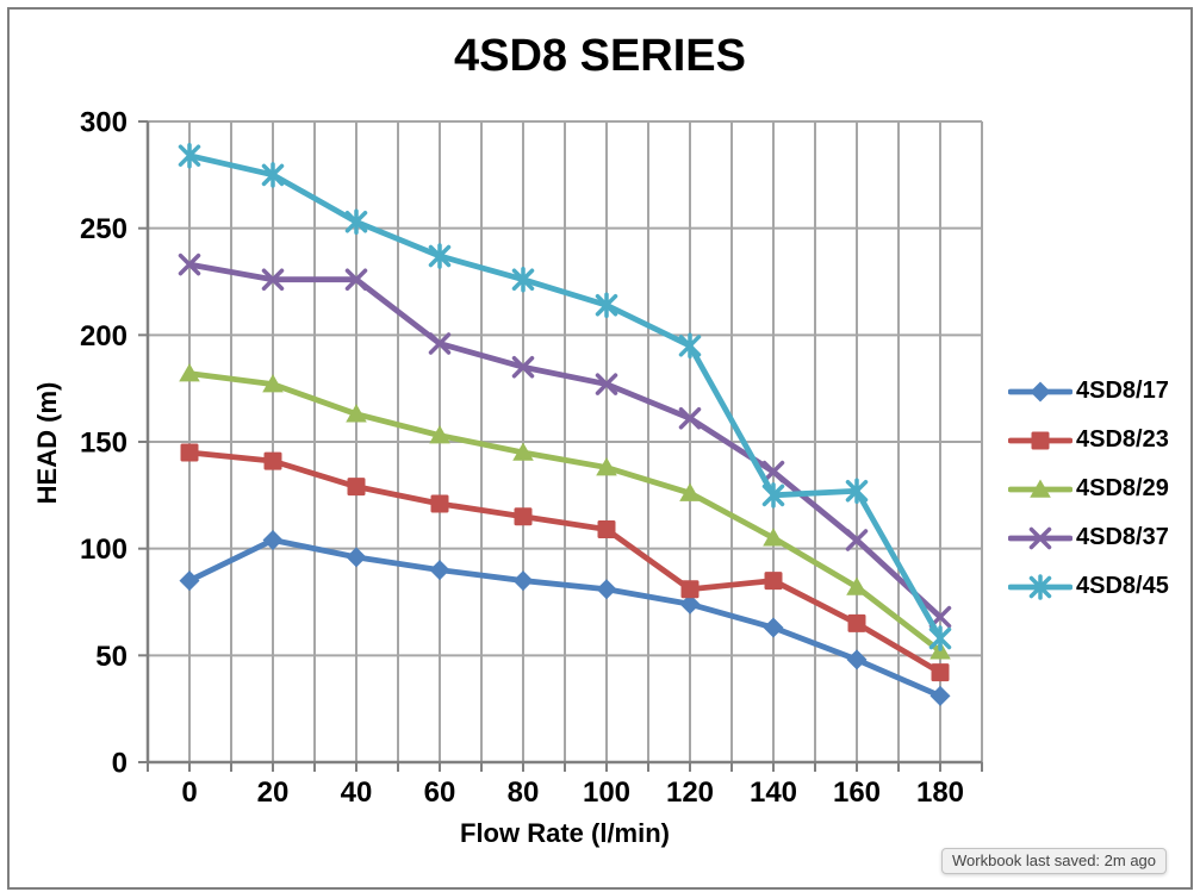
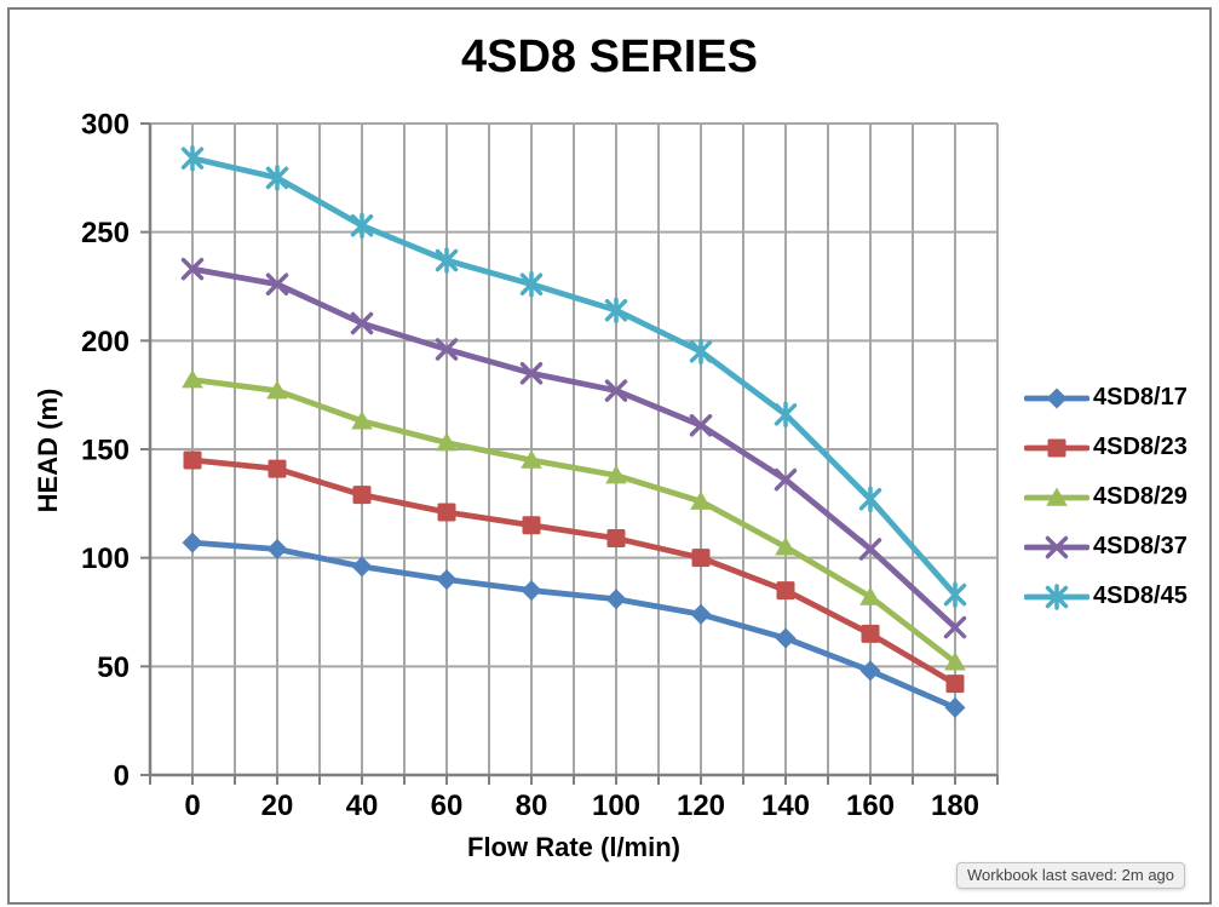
4SD8/17/0: 85 -> 107
4SD8/37/40: 226 -> 208
4SD8/23/120: 81 -> 100
4SD8/45/140: 125 -> 166
4SD8/45/180: 58 -> 83
